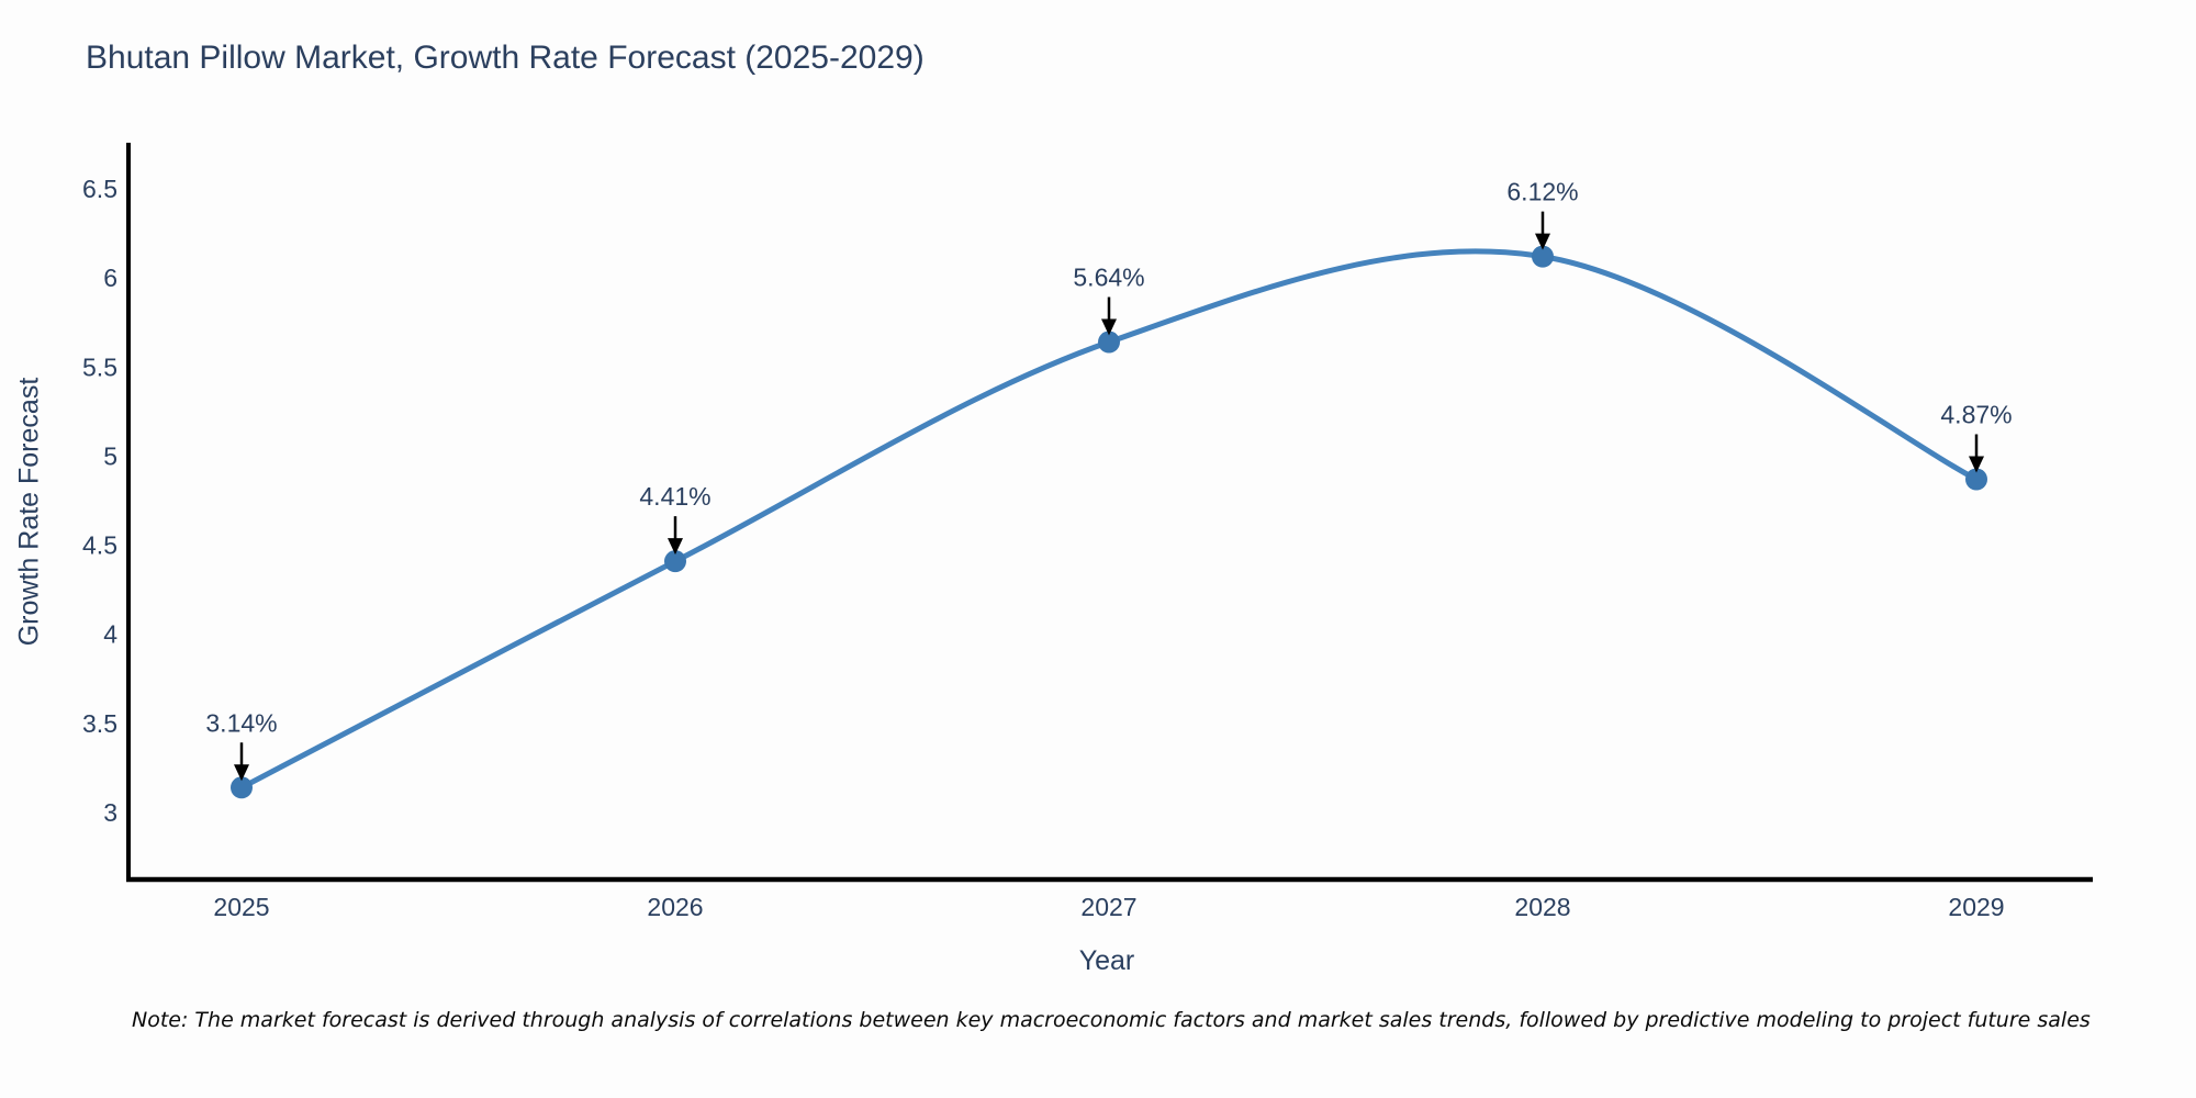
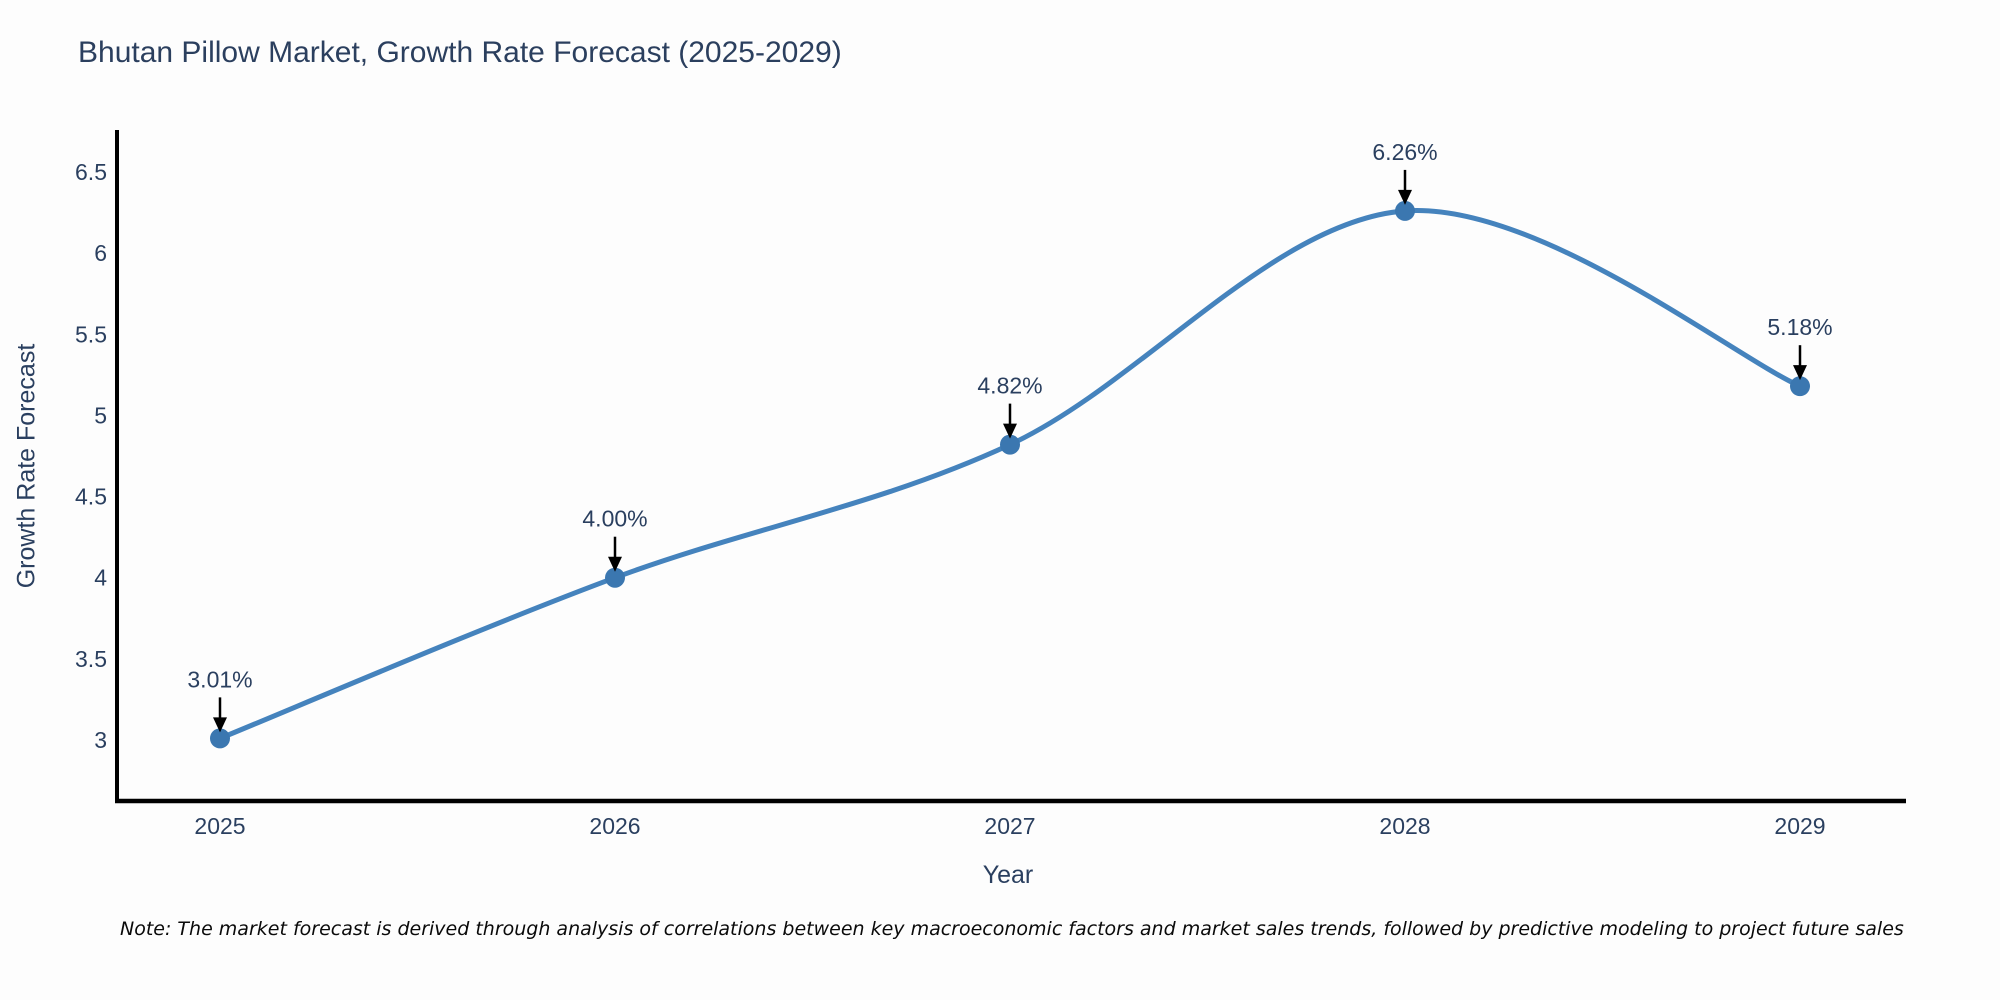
2025: 3.14% -> 3.01%
2026: 4.41% -> 4.00%
2027: 5.64% -> 4.82%
2028: 6.12% -> 6.26%
2029: 4.87% -> 5.18%
